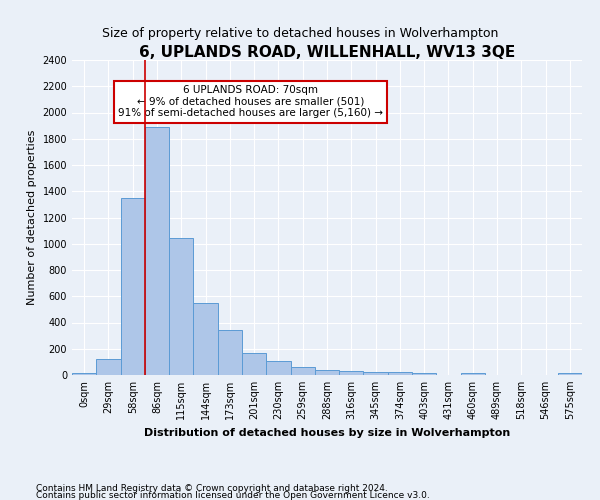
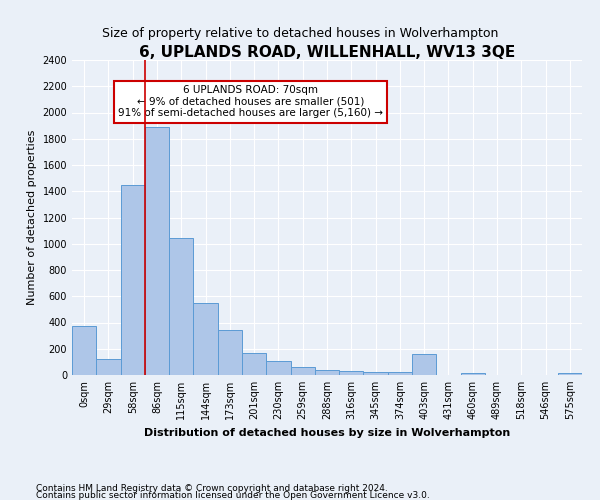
0sqm: 20 -> 370
58sqm: 1350 -> 1450
403sqm: 20 -> 160
